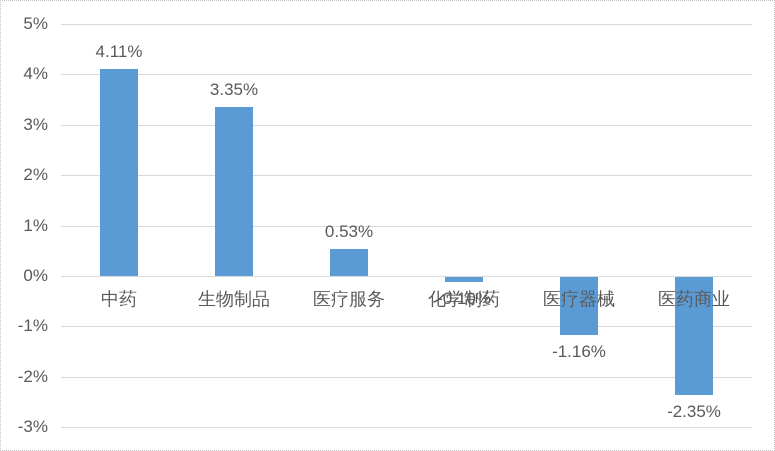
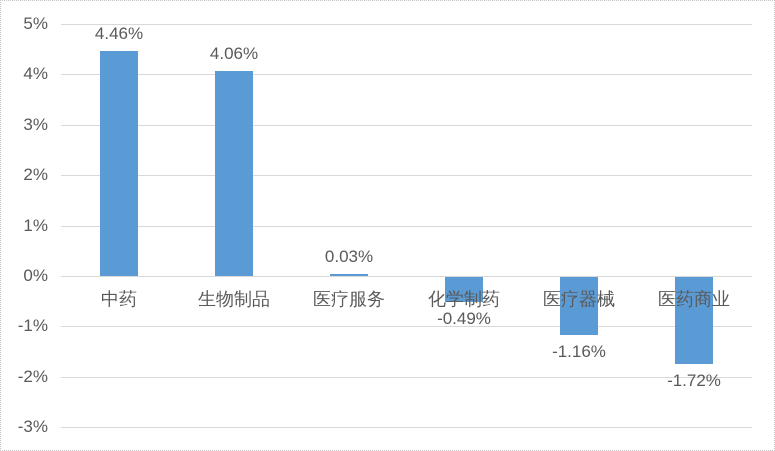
中药: 4.11% -> 4.46%
生物制品: 3.35% -> 4.06%
医疗服务: 0.53% -> 0.03%
化学制药: -0.10% -> -0.49%
医药商业: -2.35% -> -1.72%
